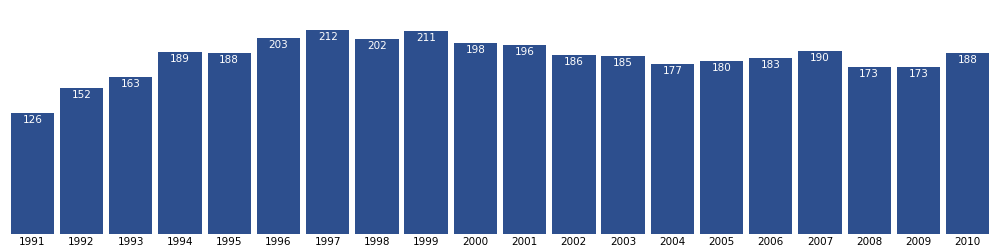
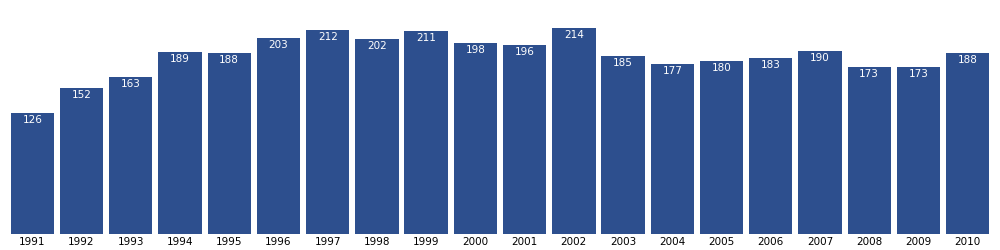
2002: 186 -> 214
